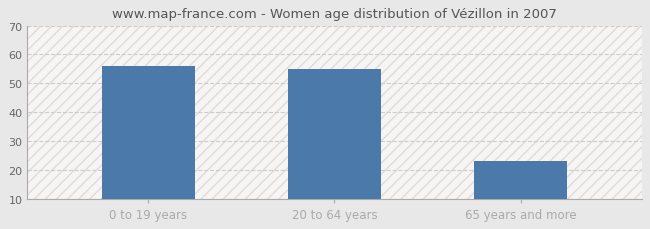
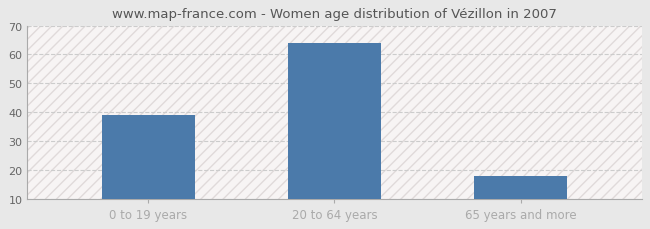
0 to 19 years: 56 -> 39
20 to 64 years: 55 -> 64
65 years and more: 23 -> 18
